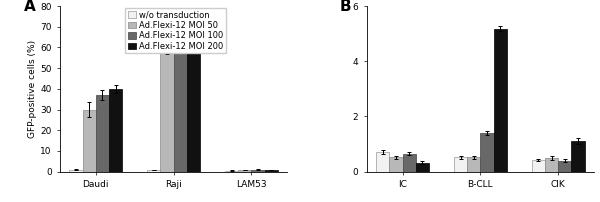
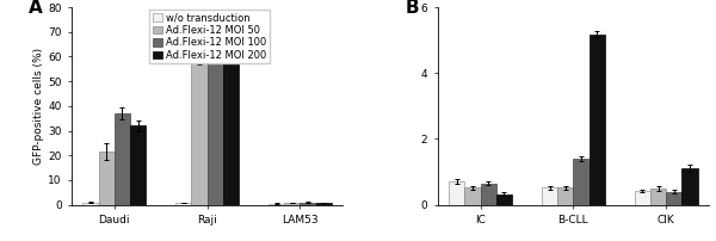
Ad.Flexi-12 MOI 50/Daudi: 30.0 -> 21.5
Ad.Flexi-12 MOI 200/Daudi: 40.0 -> 32.0
